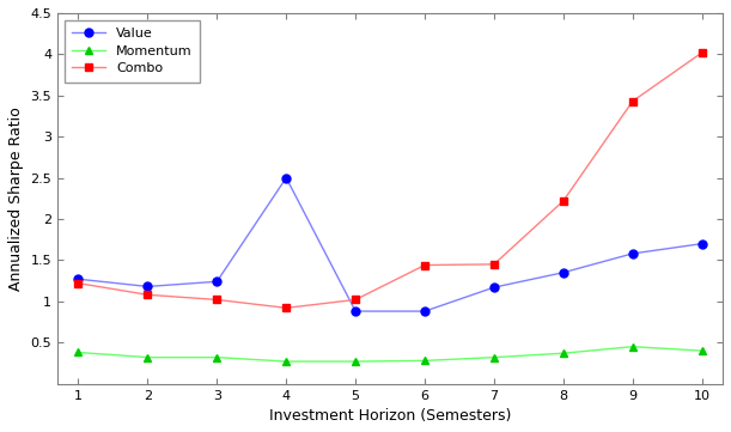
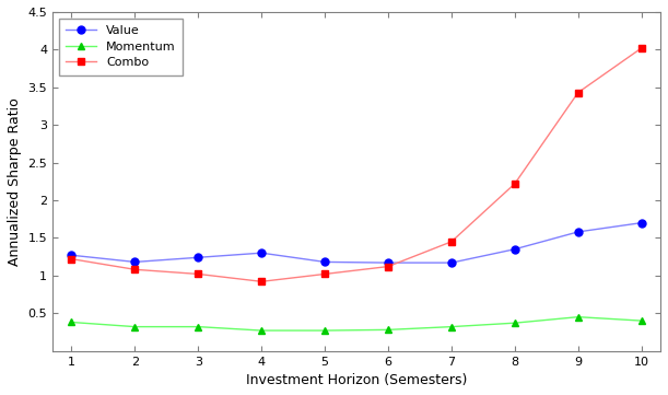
Value/4: 2.50 -> 1.30
Value/5: 0.88 -> 1.18
Value/6: 0.88 -> 1.17
Combo/6: 1.44 -> 1.12
